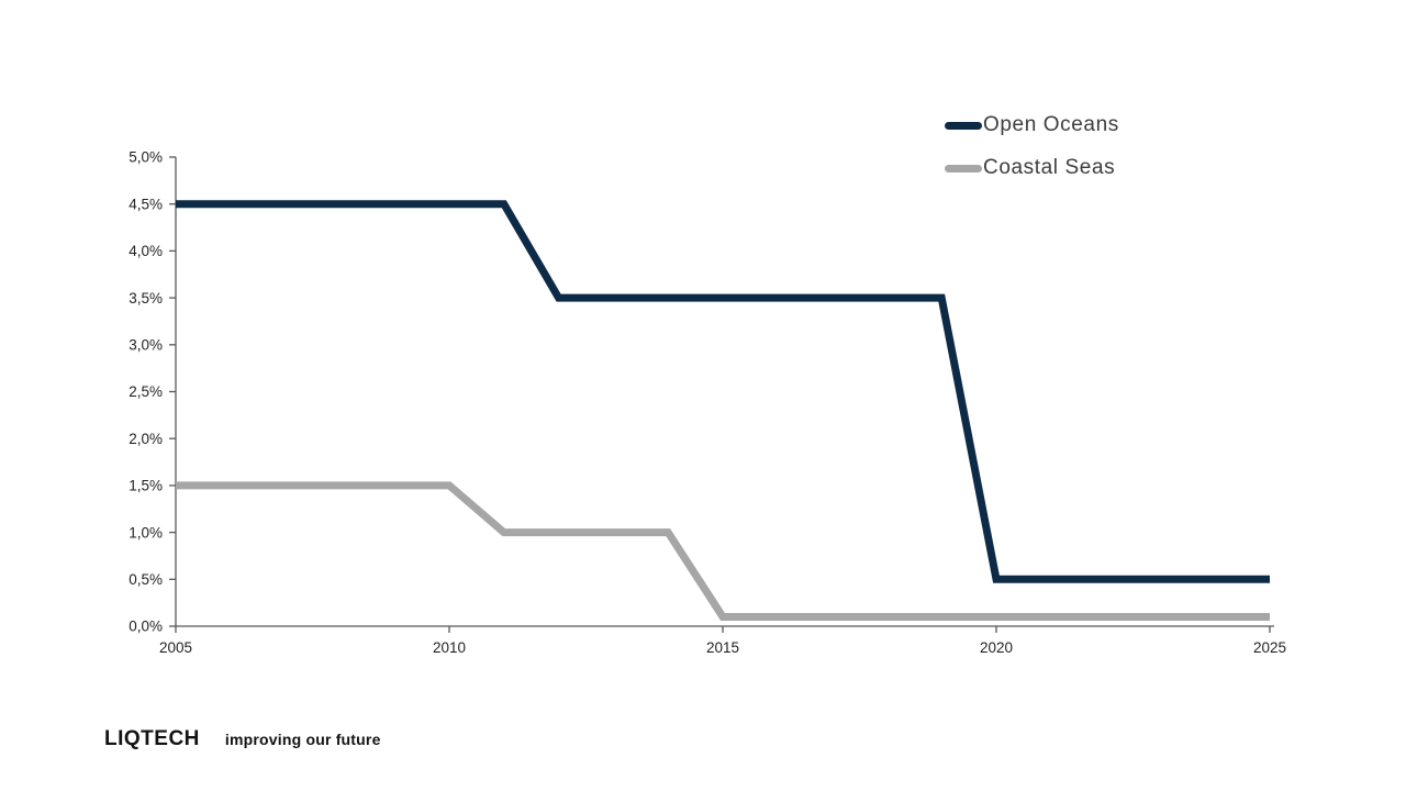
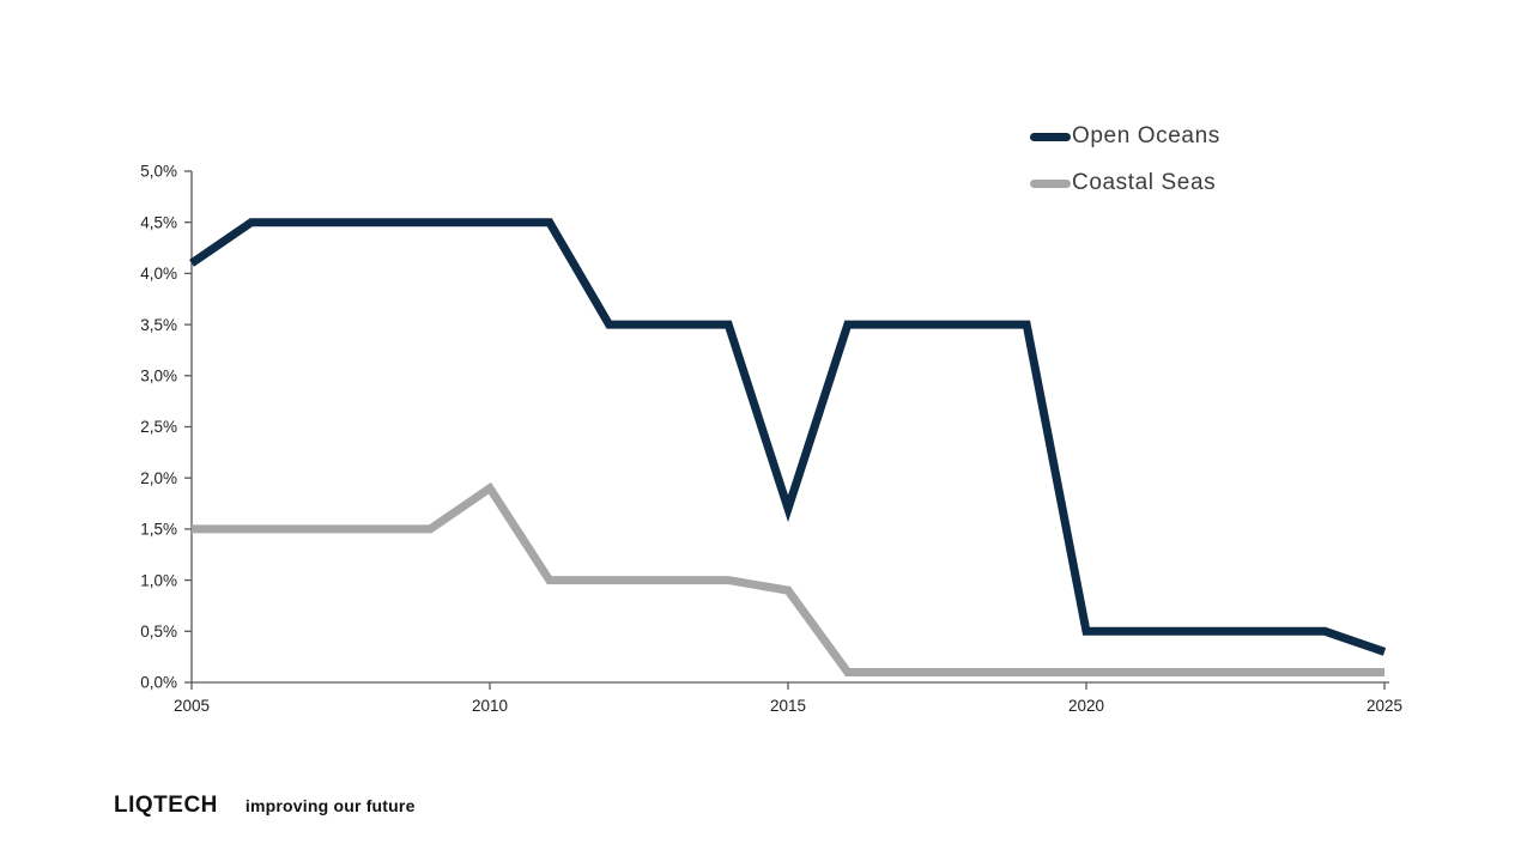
Open Oceans/2005: 4,5% -> 4,1%
Coastal Seas/2010: 1,5% -> 1,9%
Open Oceans/2015: 3,5% -> 1,7%
Coastal Seas/2015: 0,1% -> 0,9%
Open Oceans/2025: 0,5% -> 0,3%
